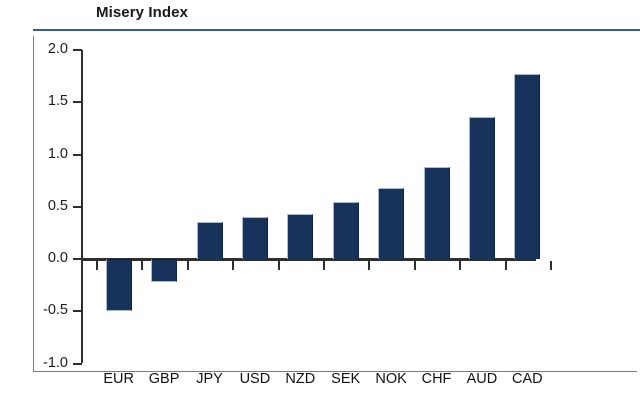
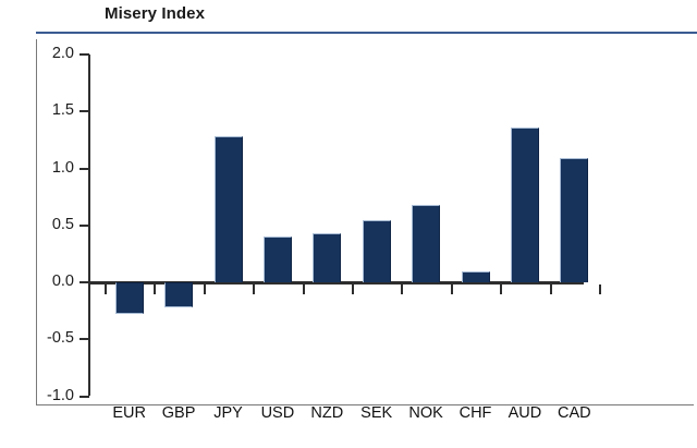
EUR: -0.50 -> -0.28
JPY: 0.35 -> 1.28
CHF: 0.88 -> 0.10
CAD: 1.77 -> 1.09
